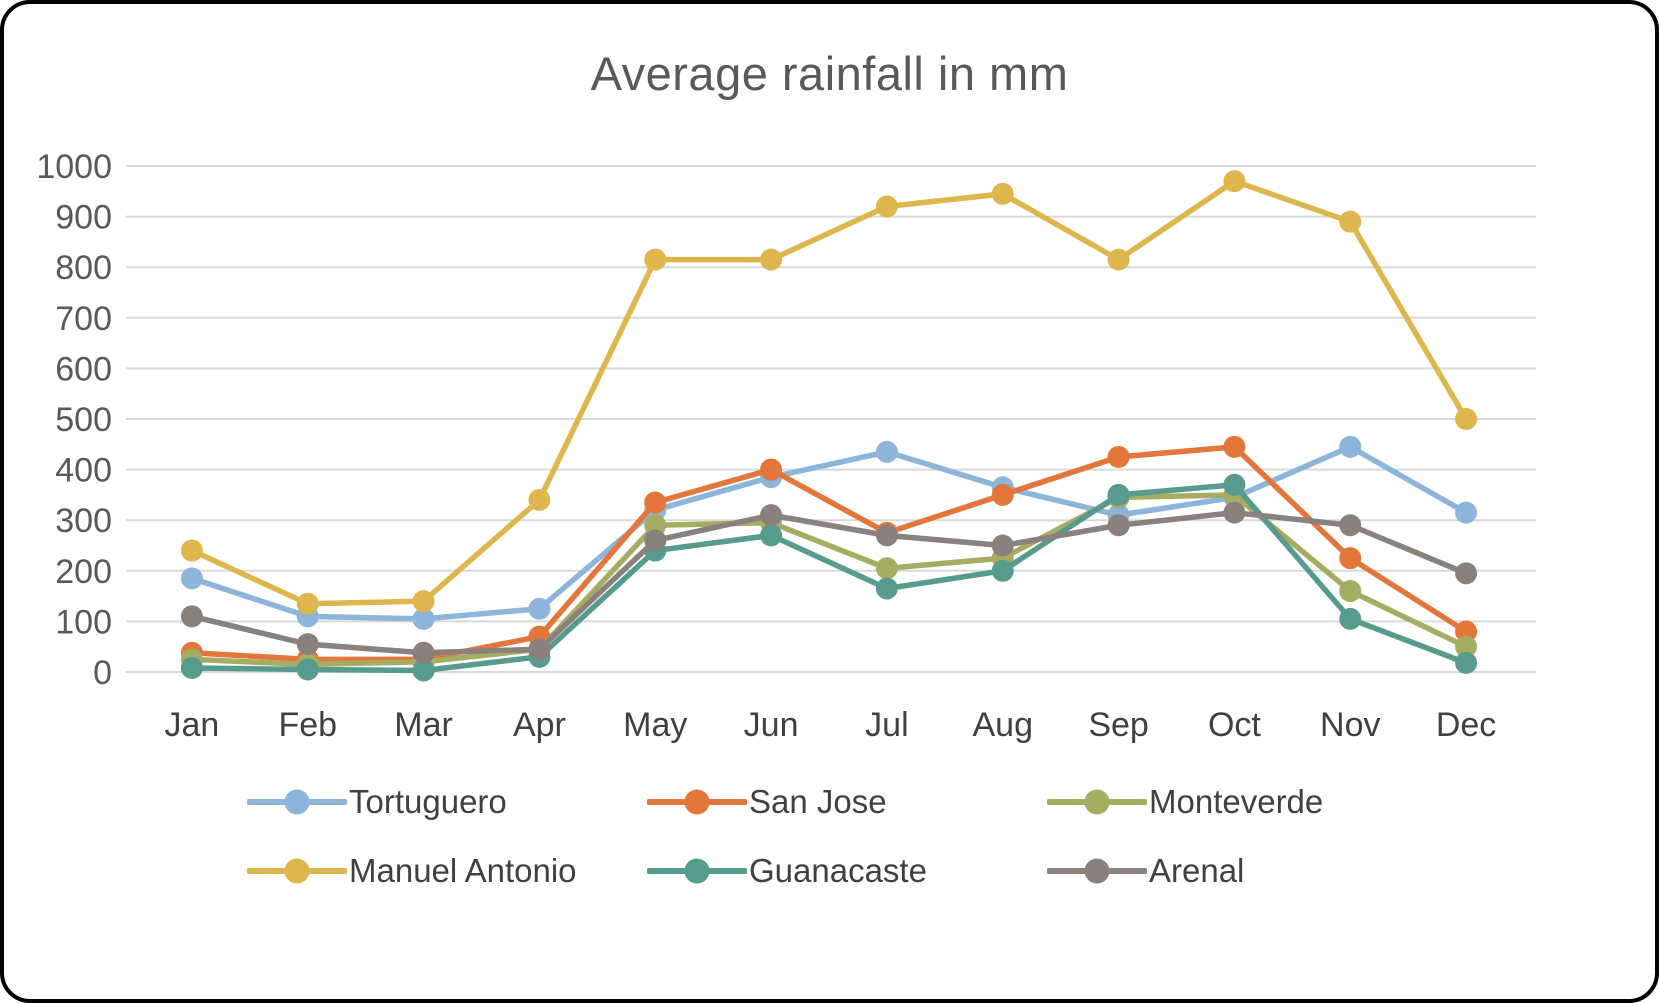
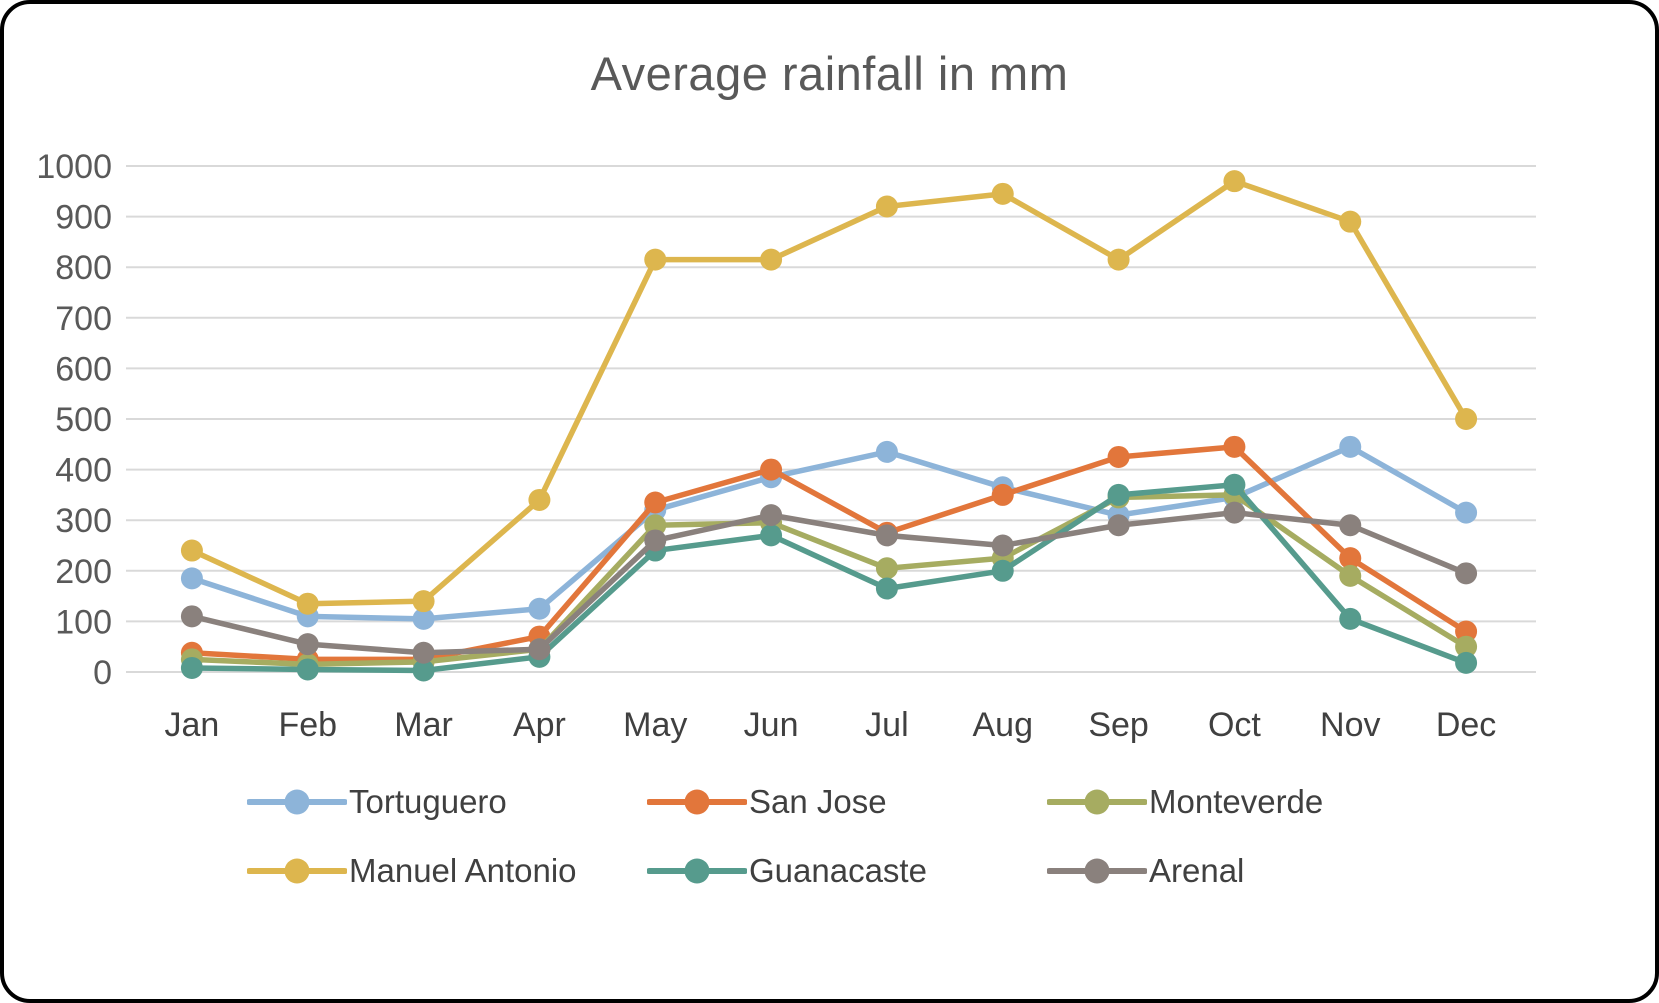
Monteverde/Nov: 160 -> 190
